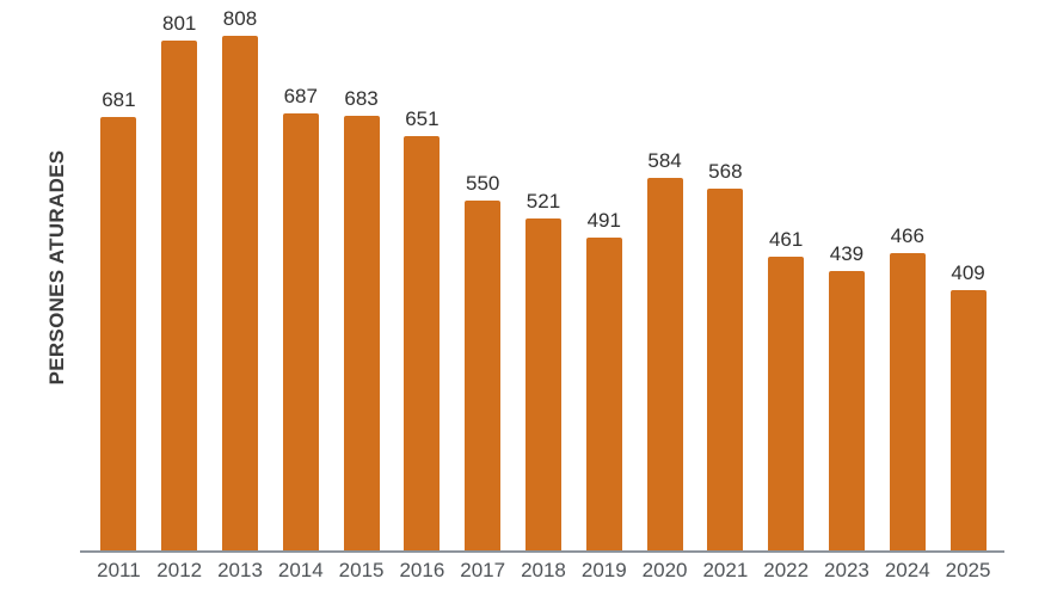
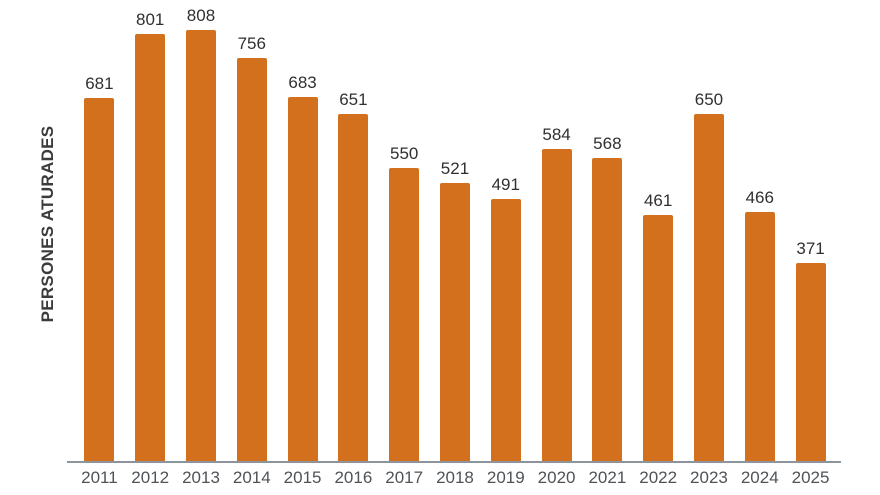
2014: 687 -> 756
2023: 439 -> 650
2025: 409 -> 371
